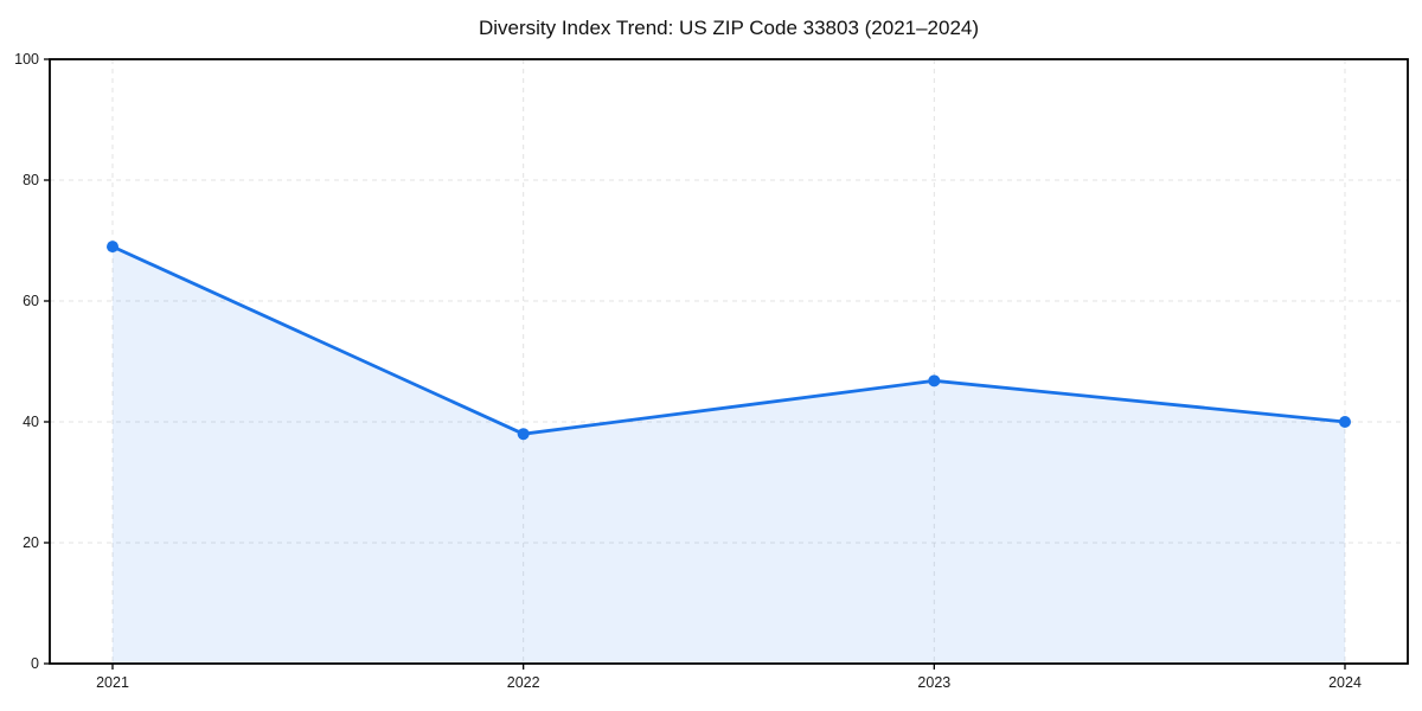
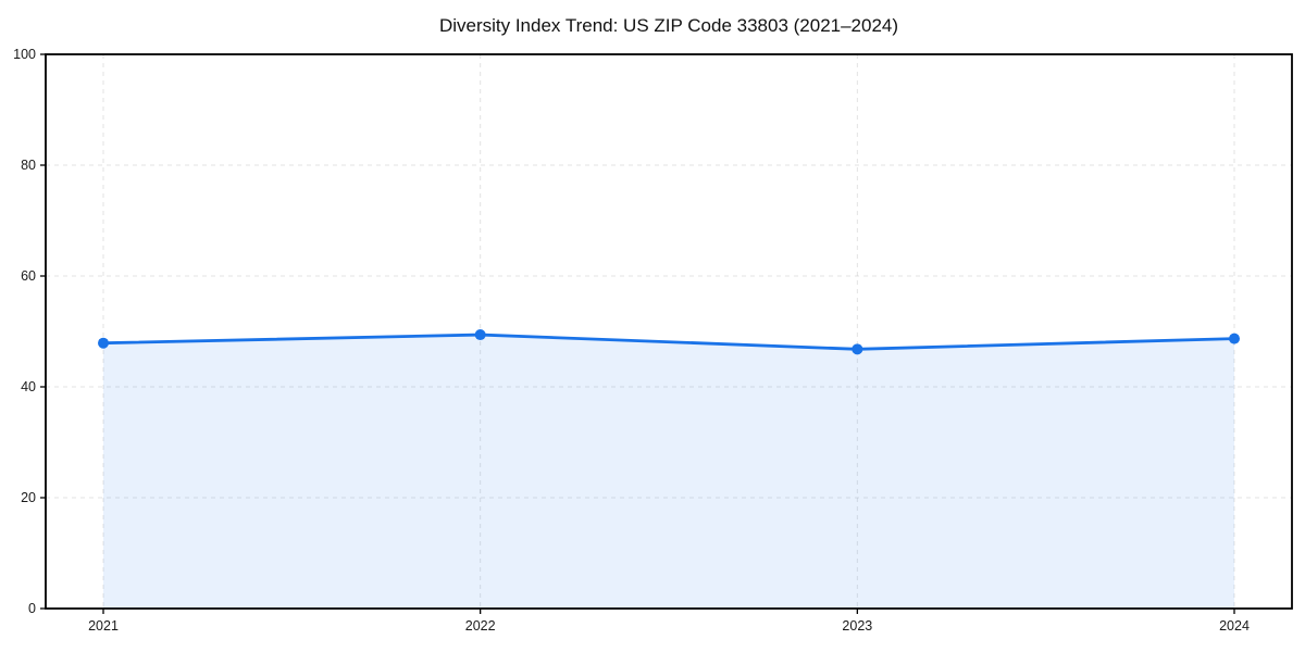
2021: 69 -> 48
2022: 38 -> 49
2024: 40 -> 49
